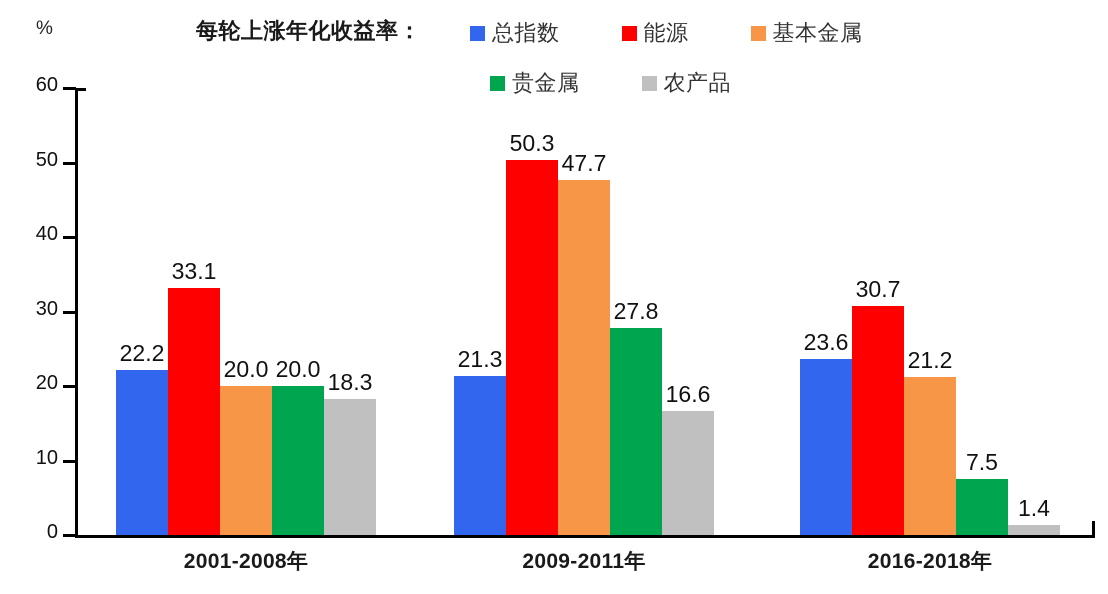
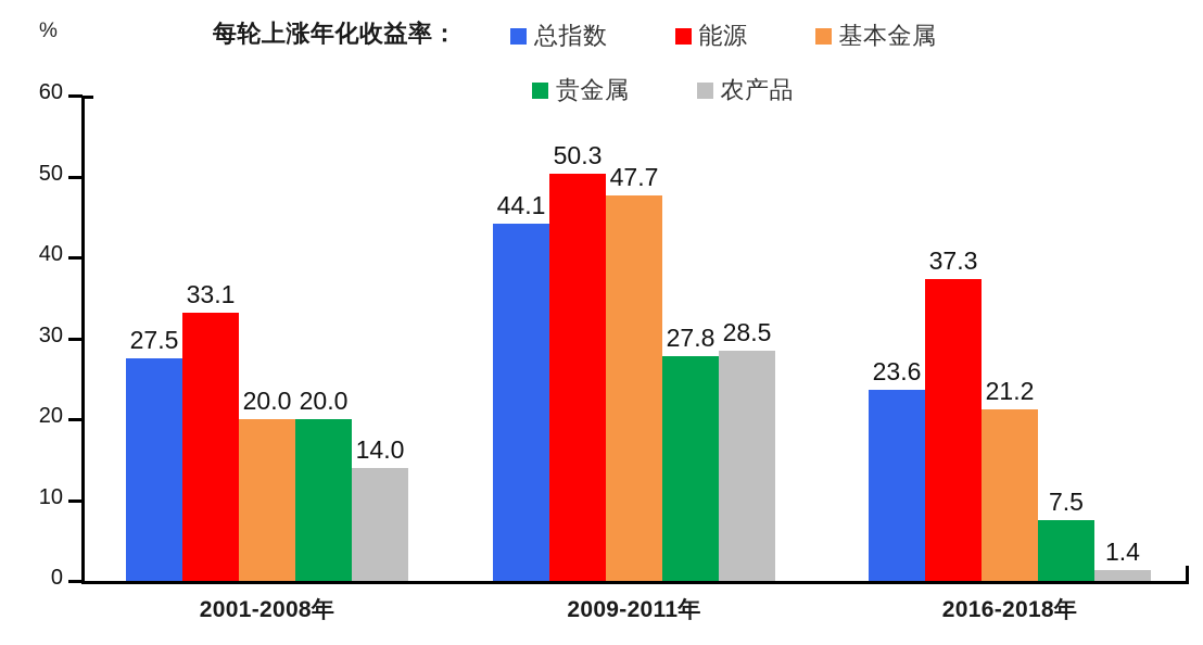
总指数/2001-2008年: 22.2 -> 27.5
农产品/2001-2008年: 18.3 -> 14.0
总指数/2009-2011年: 21.3 -> 44.1
农产品/2009-2011年: 16.6 -> 28.5
能源/2016-2018年: 30.7 -> 37.3
